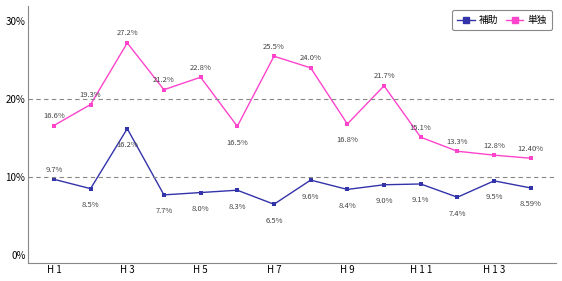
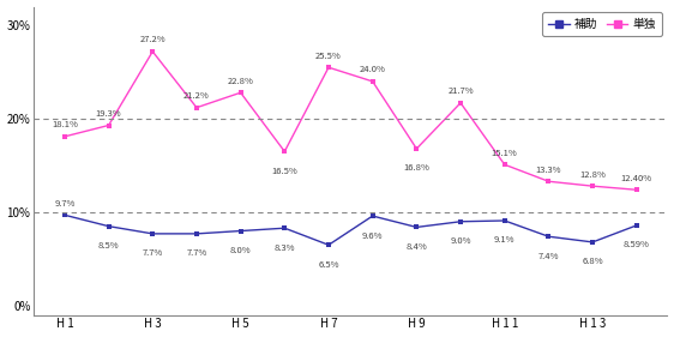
単独/H 1: 16.6% -> 18.1%
補助/H 3: 16.2% -> 7.7%
補助/H 1 3: 9.5% -> 6.8%
